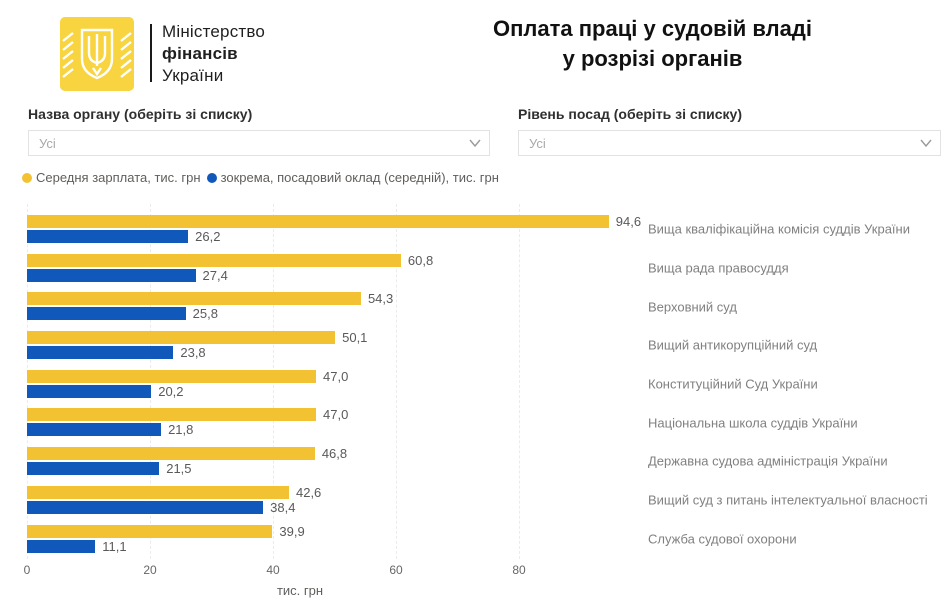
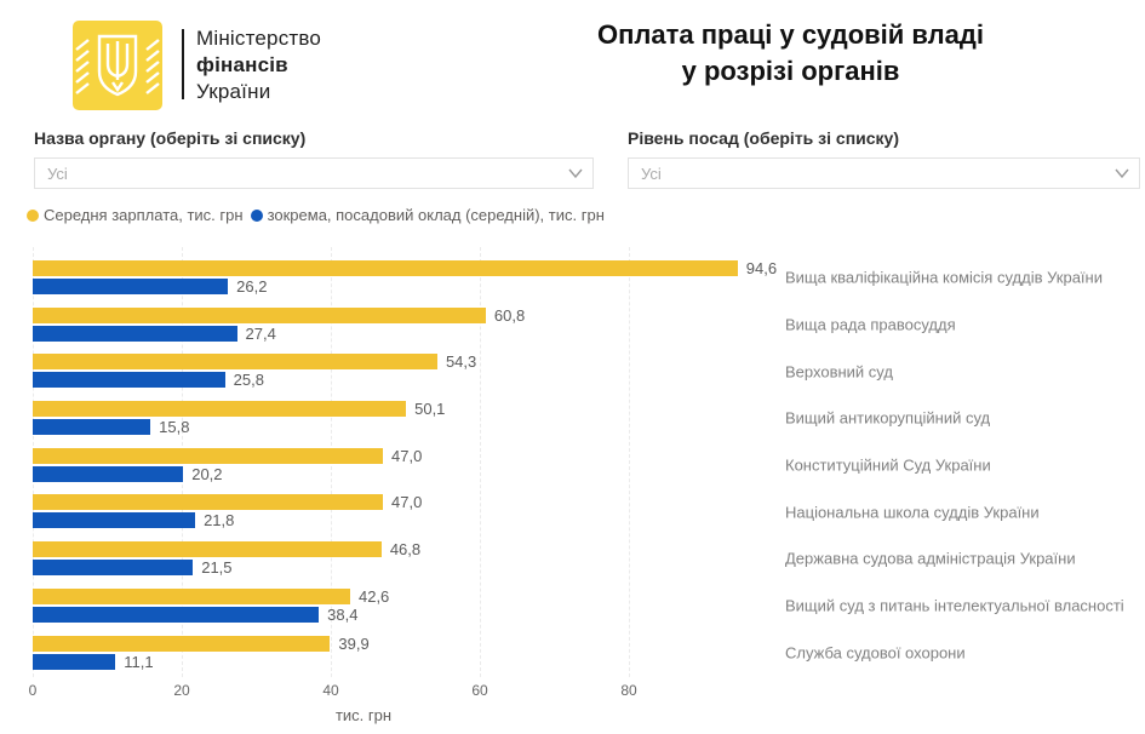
зокрема, посадовий оклад (середній), тис. грн/Вищий антикорупційний суд: 23,8 -> 15,8
